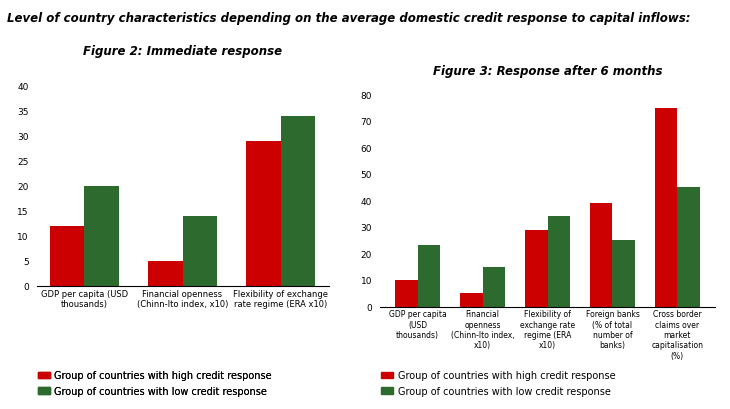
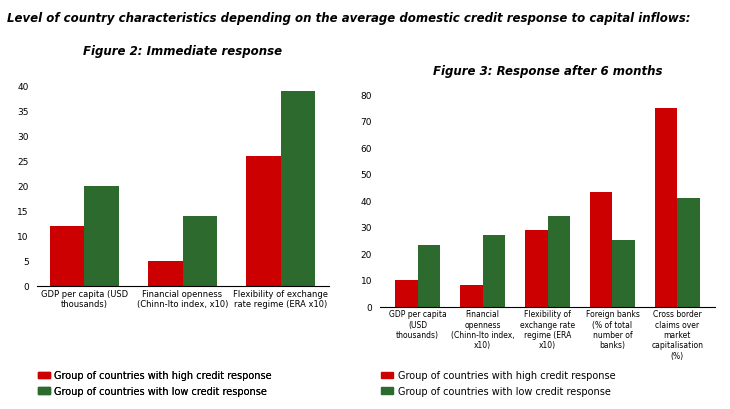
Figure 2: Immediate response/Group of countries with high credit response/Flexibility of exchange rate regime (ERA x10): 29 -> 26
Figure 2: Immediate response/Group of countries with low credit response/Flexibility of exchange rate regime (ERA x10): 34 -> 39
Figure 3: Response after 6 months/Group of countries with high credit response/Financial openness (Chinn-Ito index, x10): 5 -> 8
Figure 3: Response after 6 months/Group of countries with low credit response/Financial openness (Chinn-Ito index, x10): 15 -> 27
Figure 3: Response after 6 months/Group of countries with high credit response/Foreign banks (% of total number of banks): 39 -> 43
Figure 3: Response after 6 months/Group of countries with low credit response/Cross border claims over market capitalisation (%): 45 -> 41
